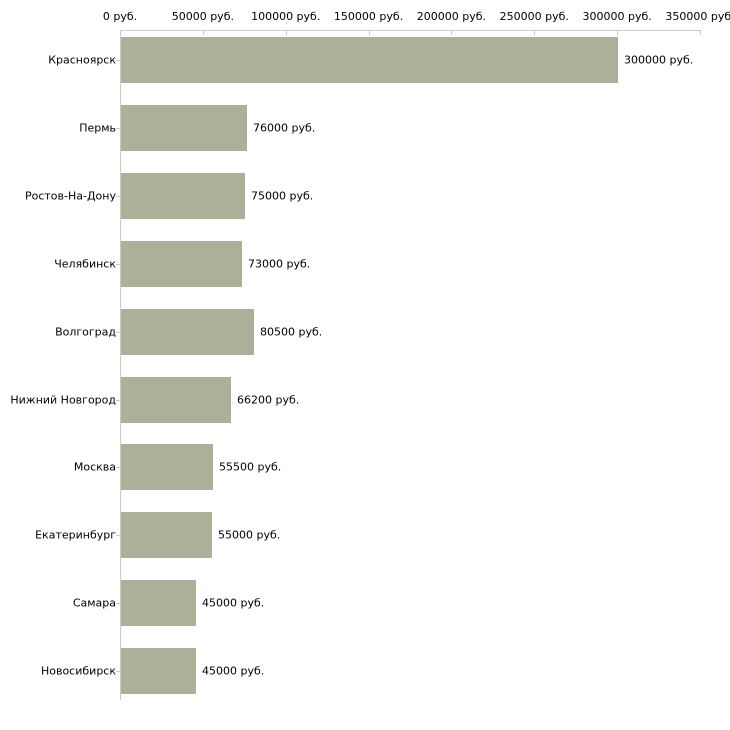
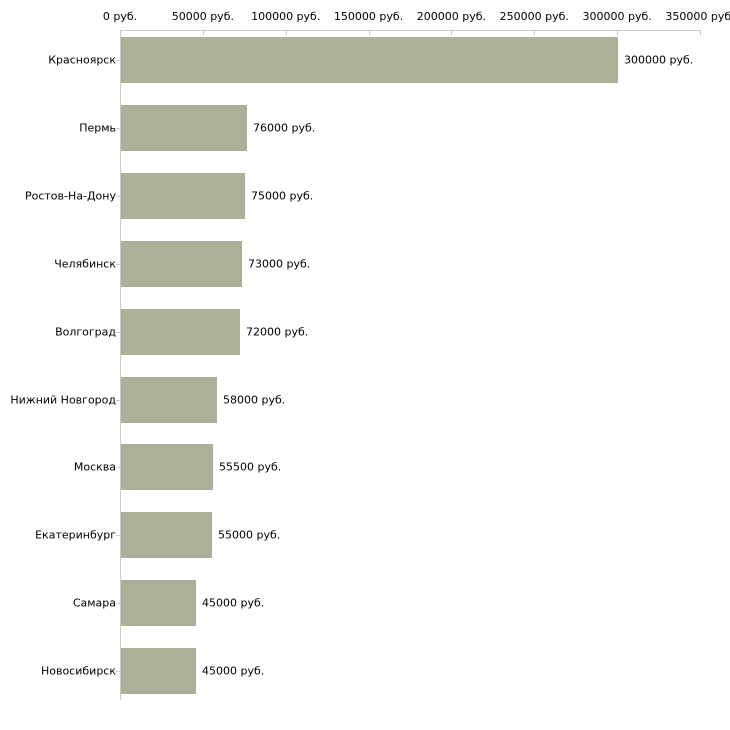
Волгоград: 80500 -> 72000
Нижний Новгород: 66200 -> 58000
